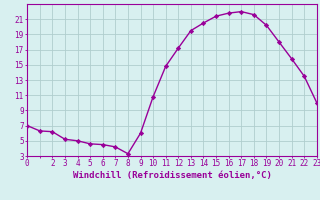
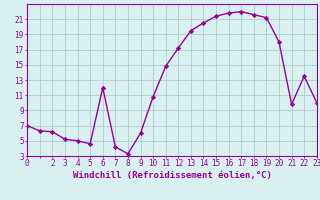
6: 4.5 -> 12.0
19: 20.2 -> 21.2
21: 15.8 -> 9.8
